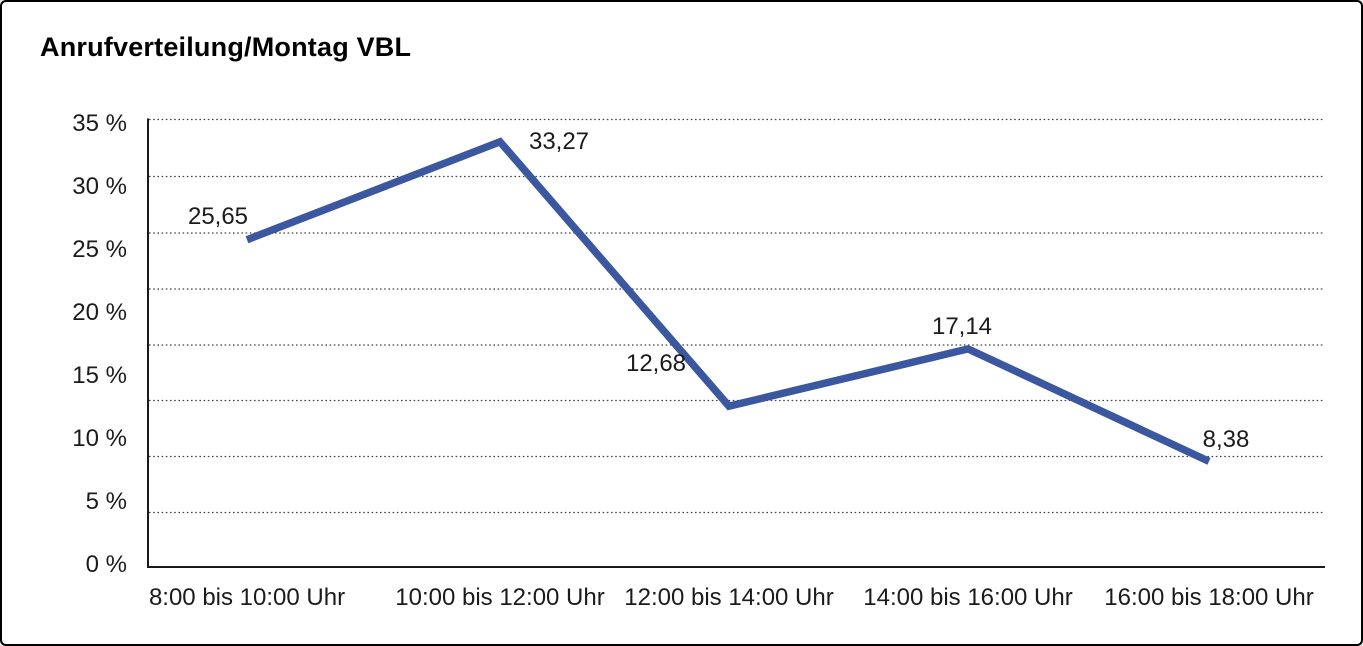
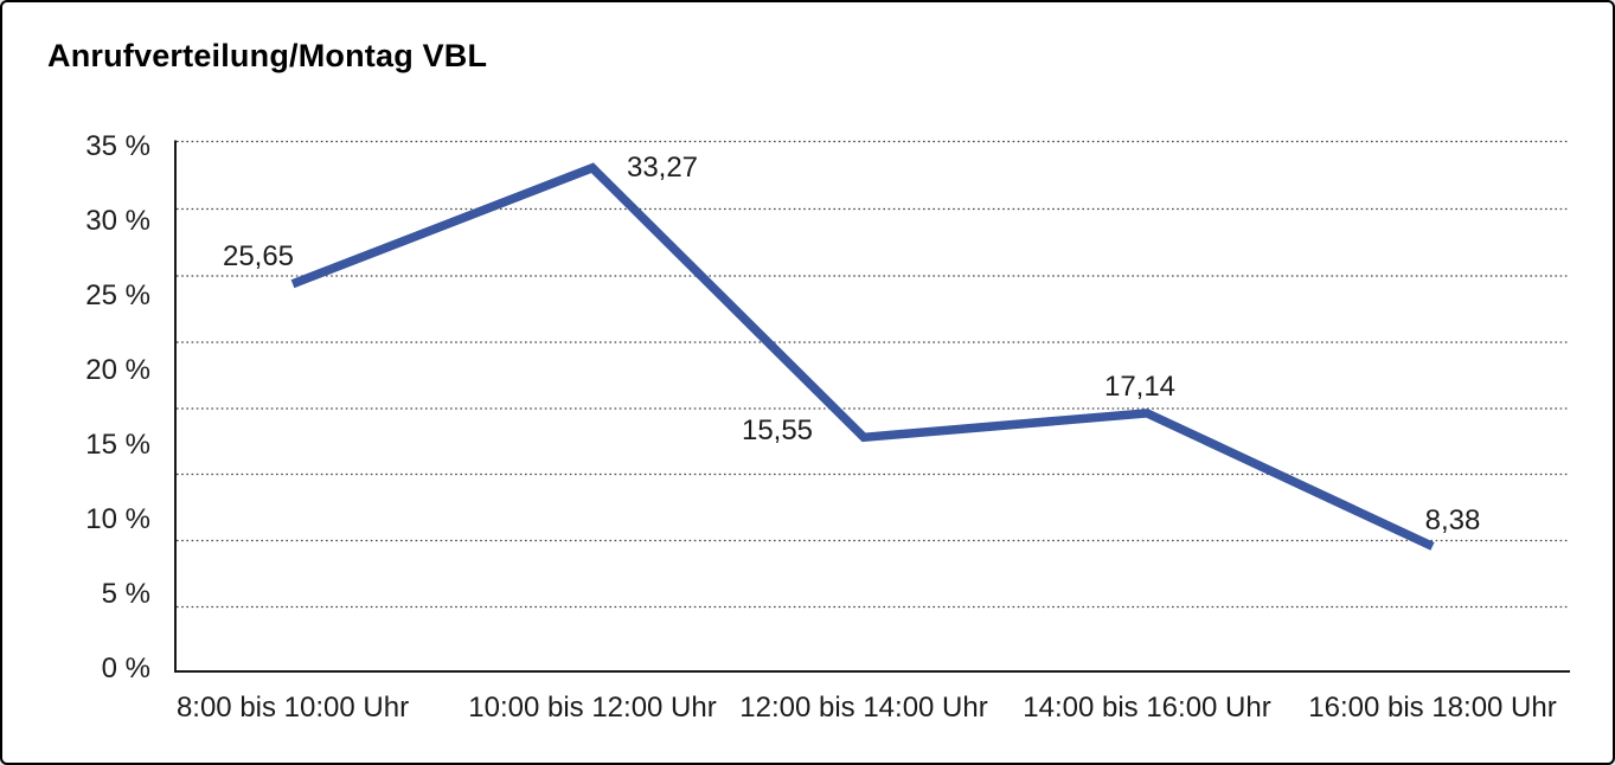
12:00 bis 14:00 Uhr: 12,68 -> 15,55
